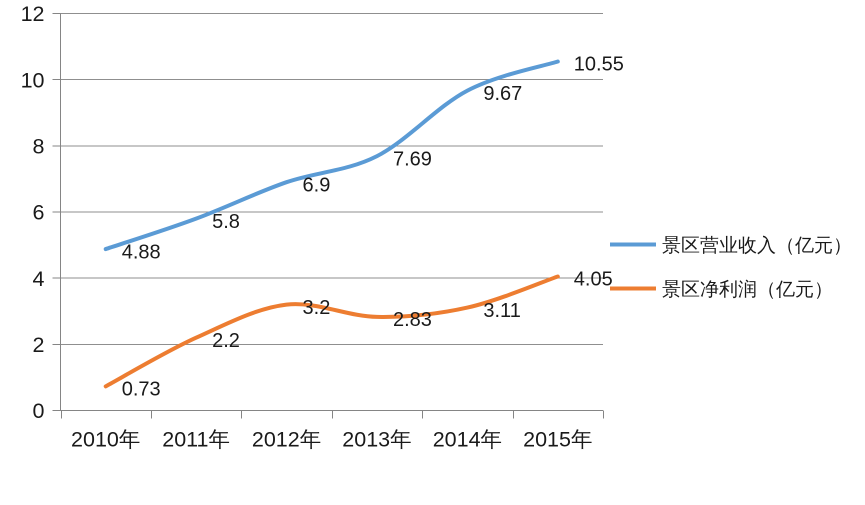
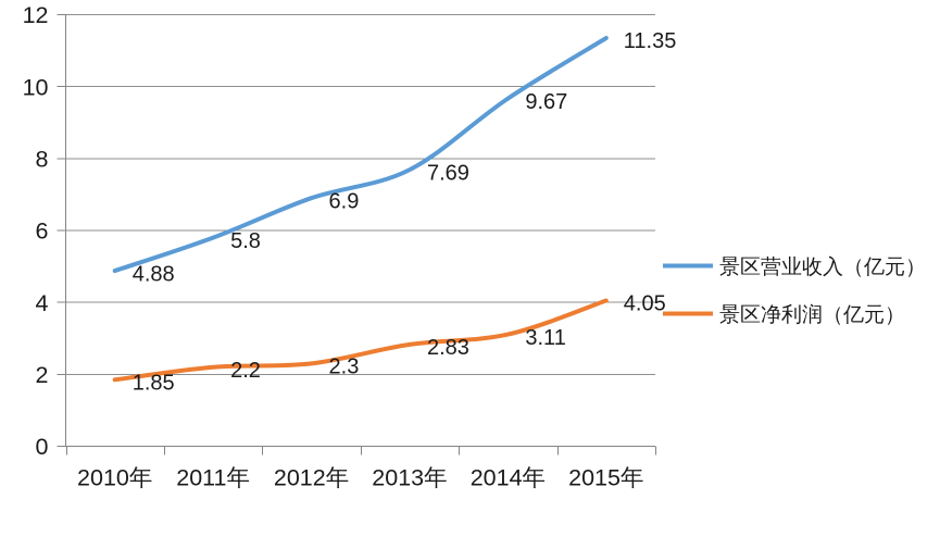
景区净利润（亿元）/2010年: 0.73 -> 1.85
景区净利润（亿元）/2012年: 3.2 -> 2.3
景区营业收入（亿元）/2015年: 10.55 -> 11.35
